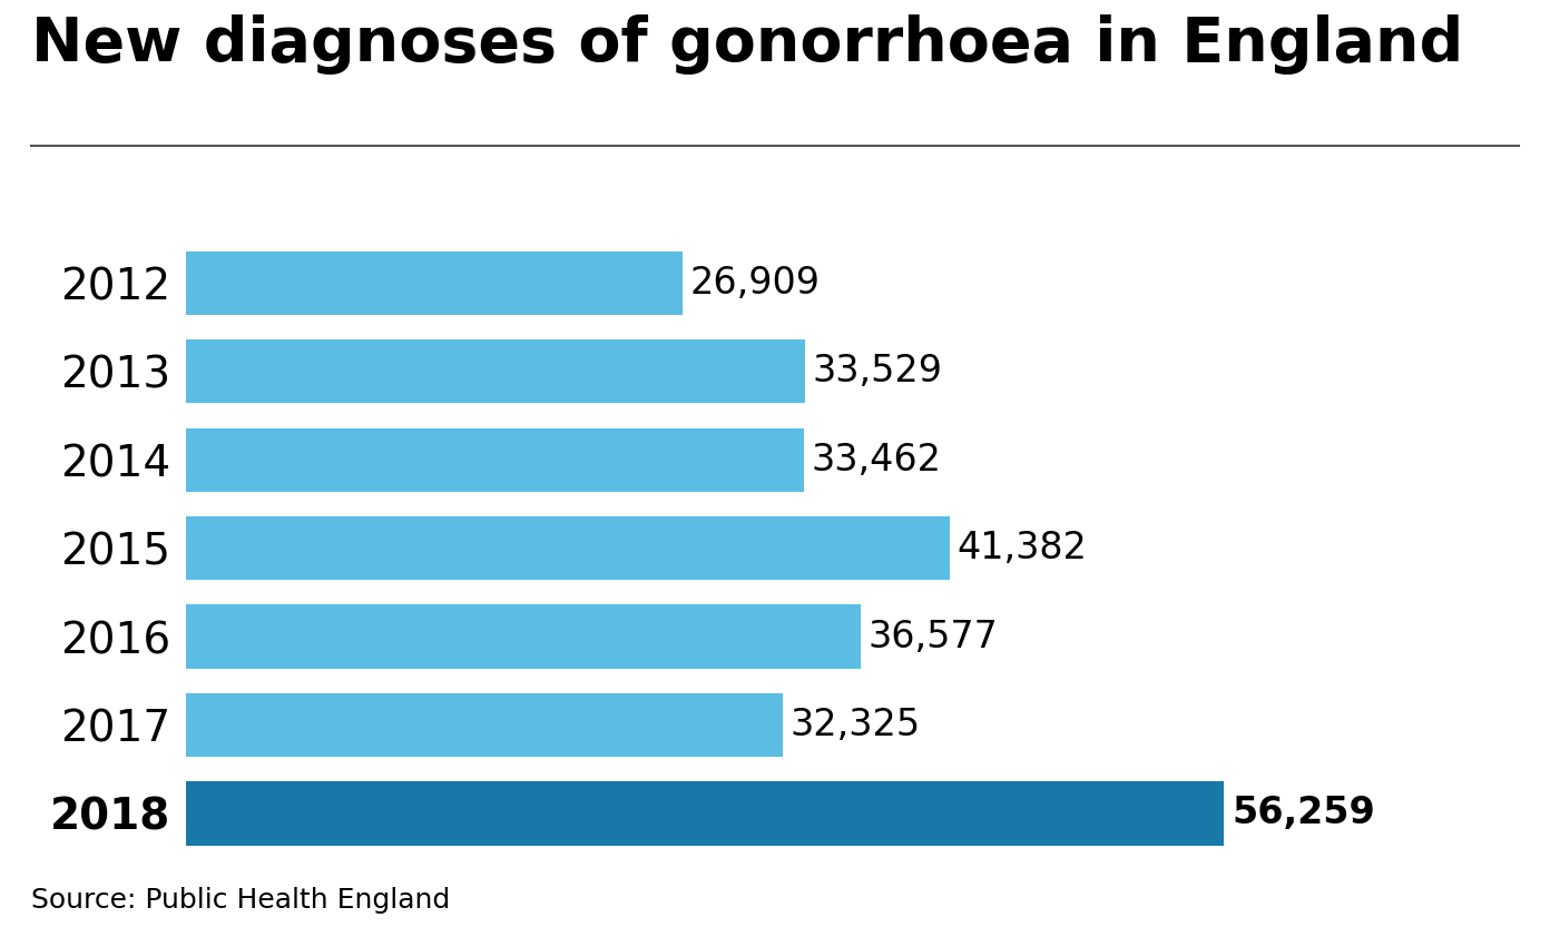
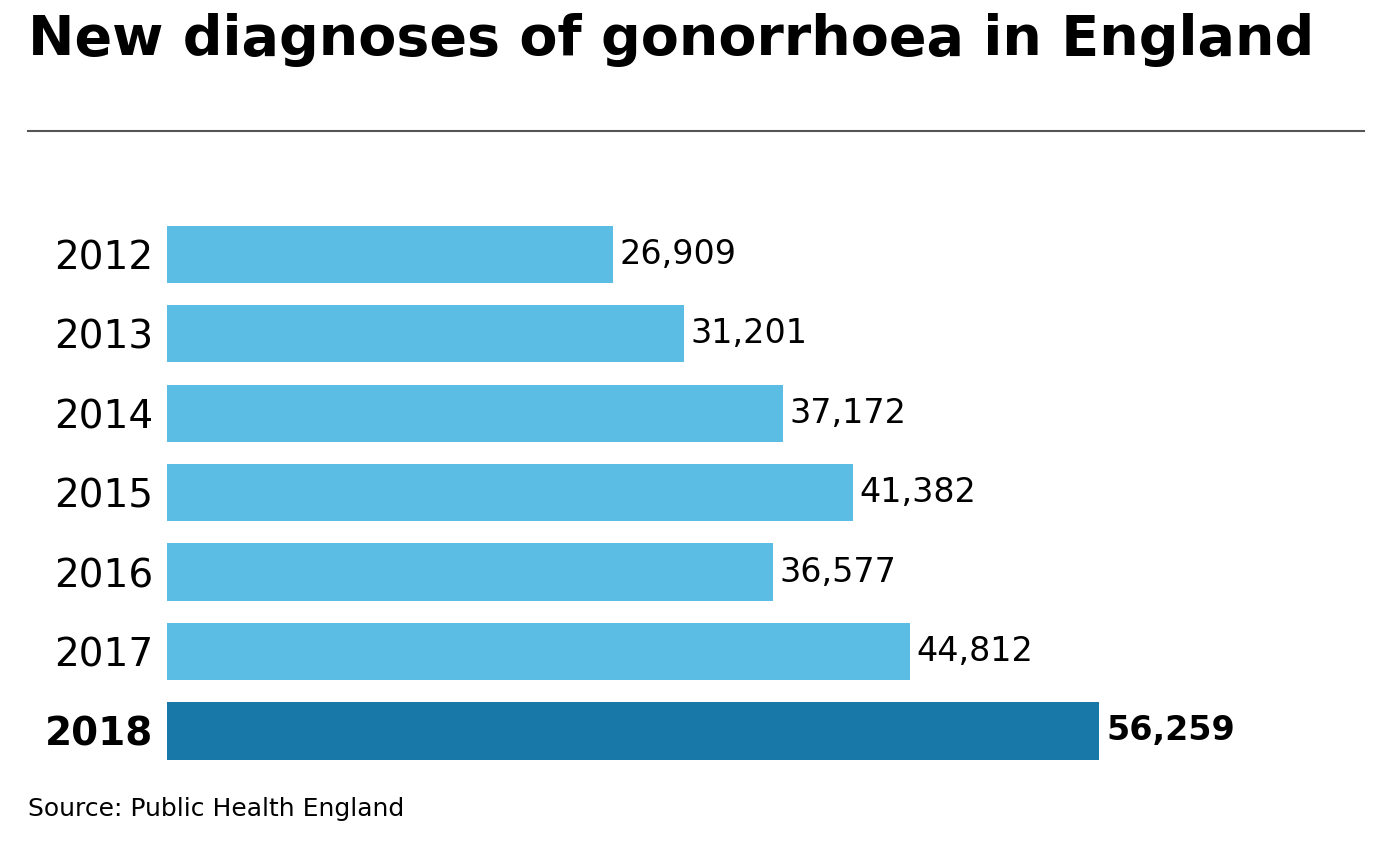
2013: 33,529 -> 31,201
2014: 33,462 -> 37,172
2017: 32,325 -> 44,812
